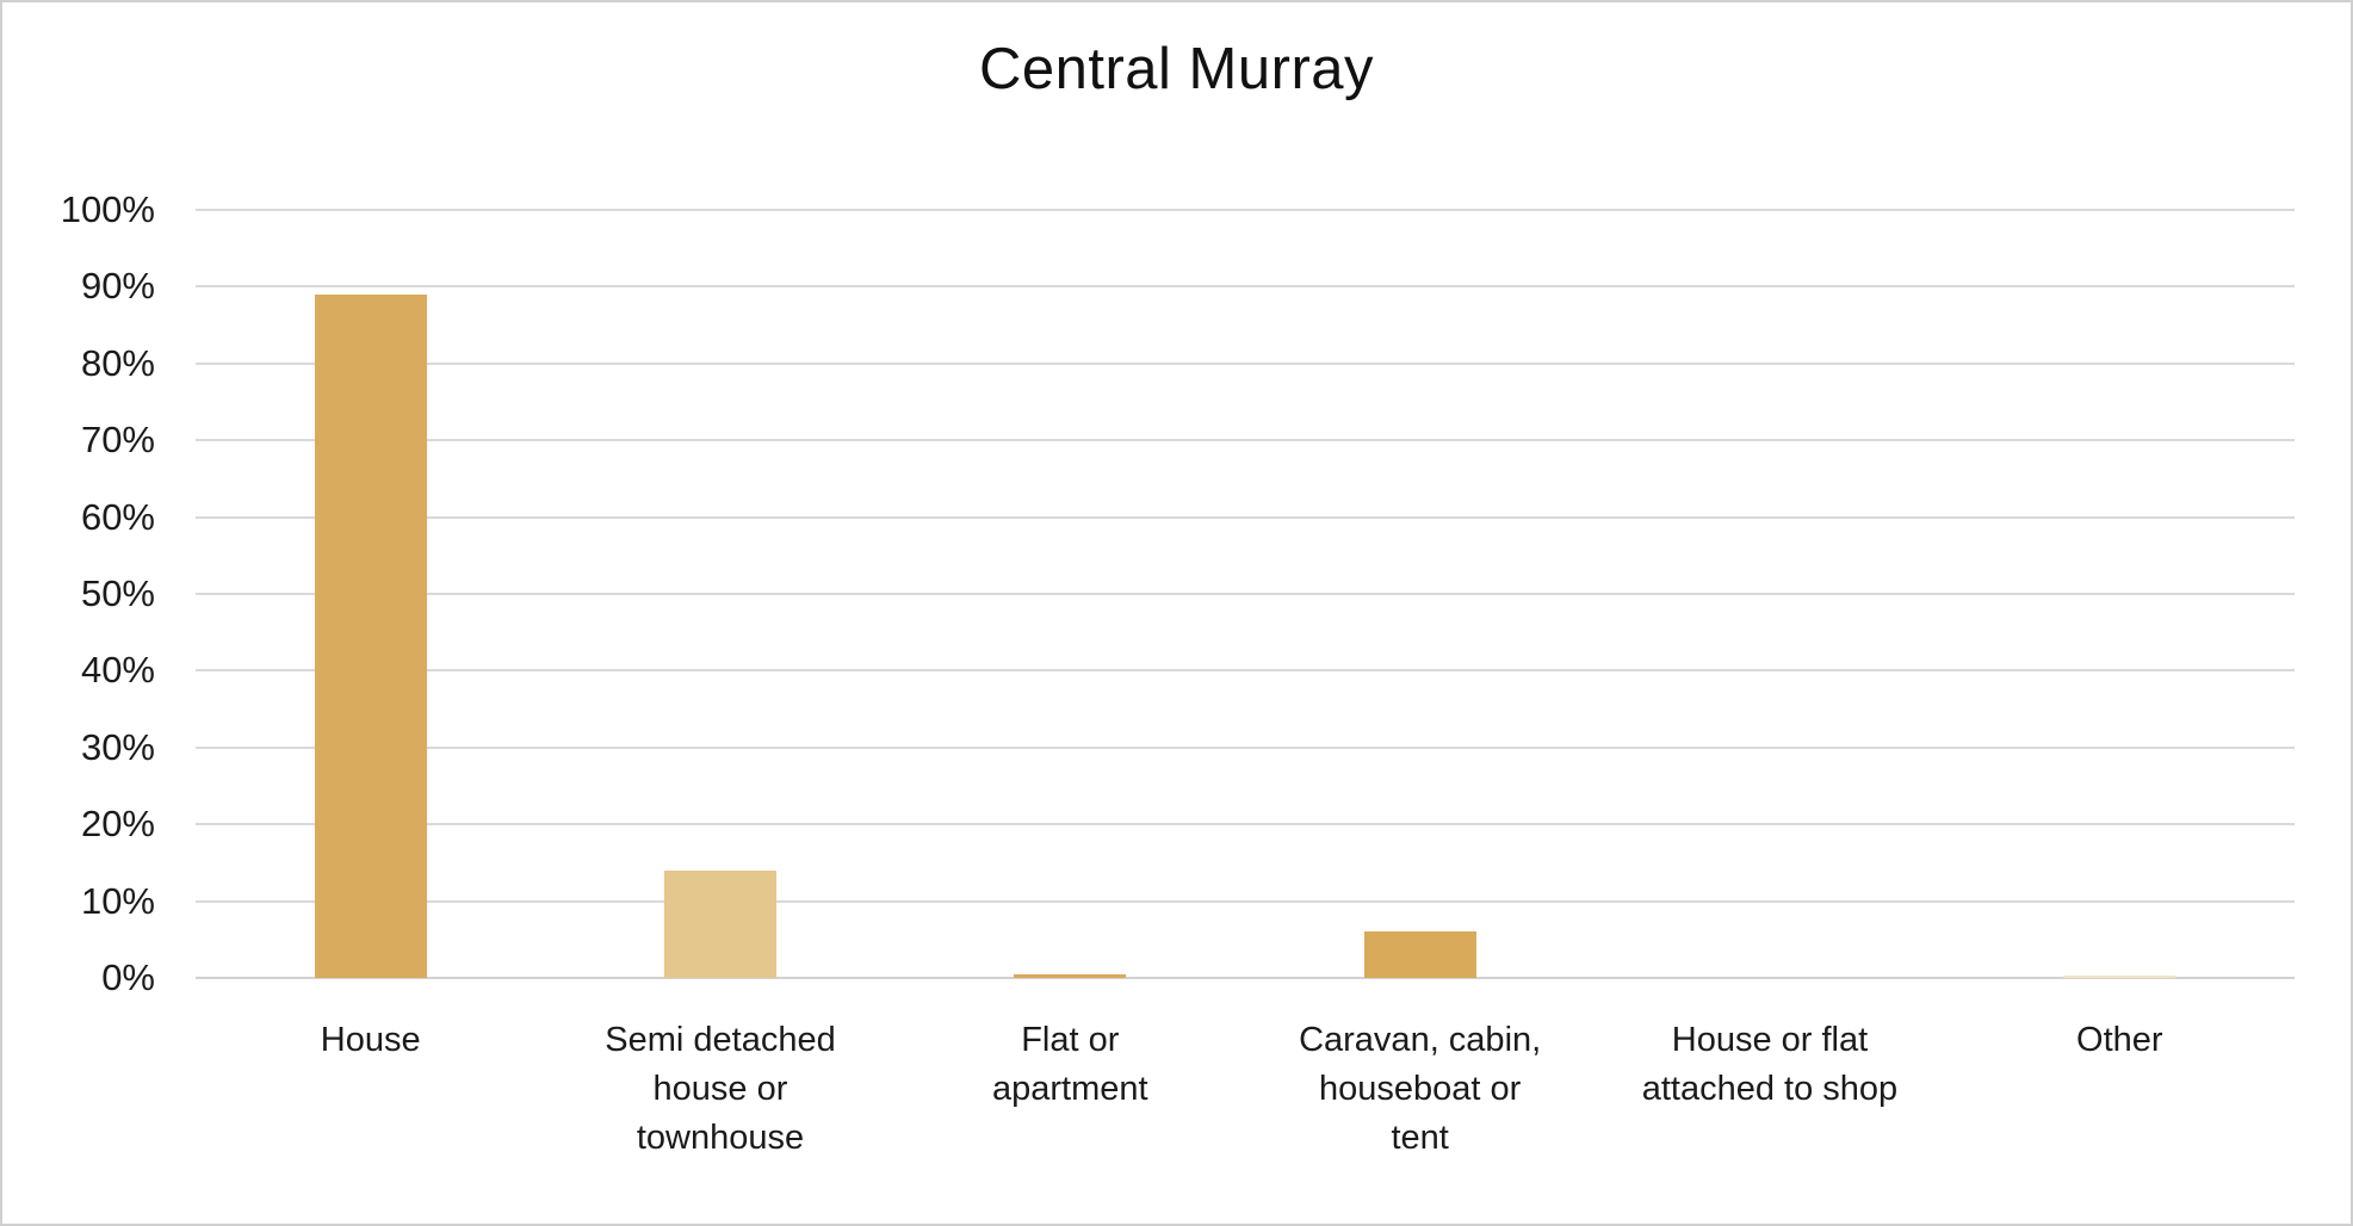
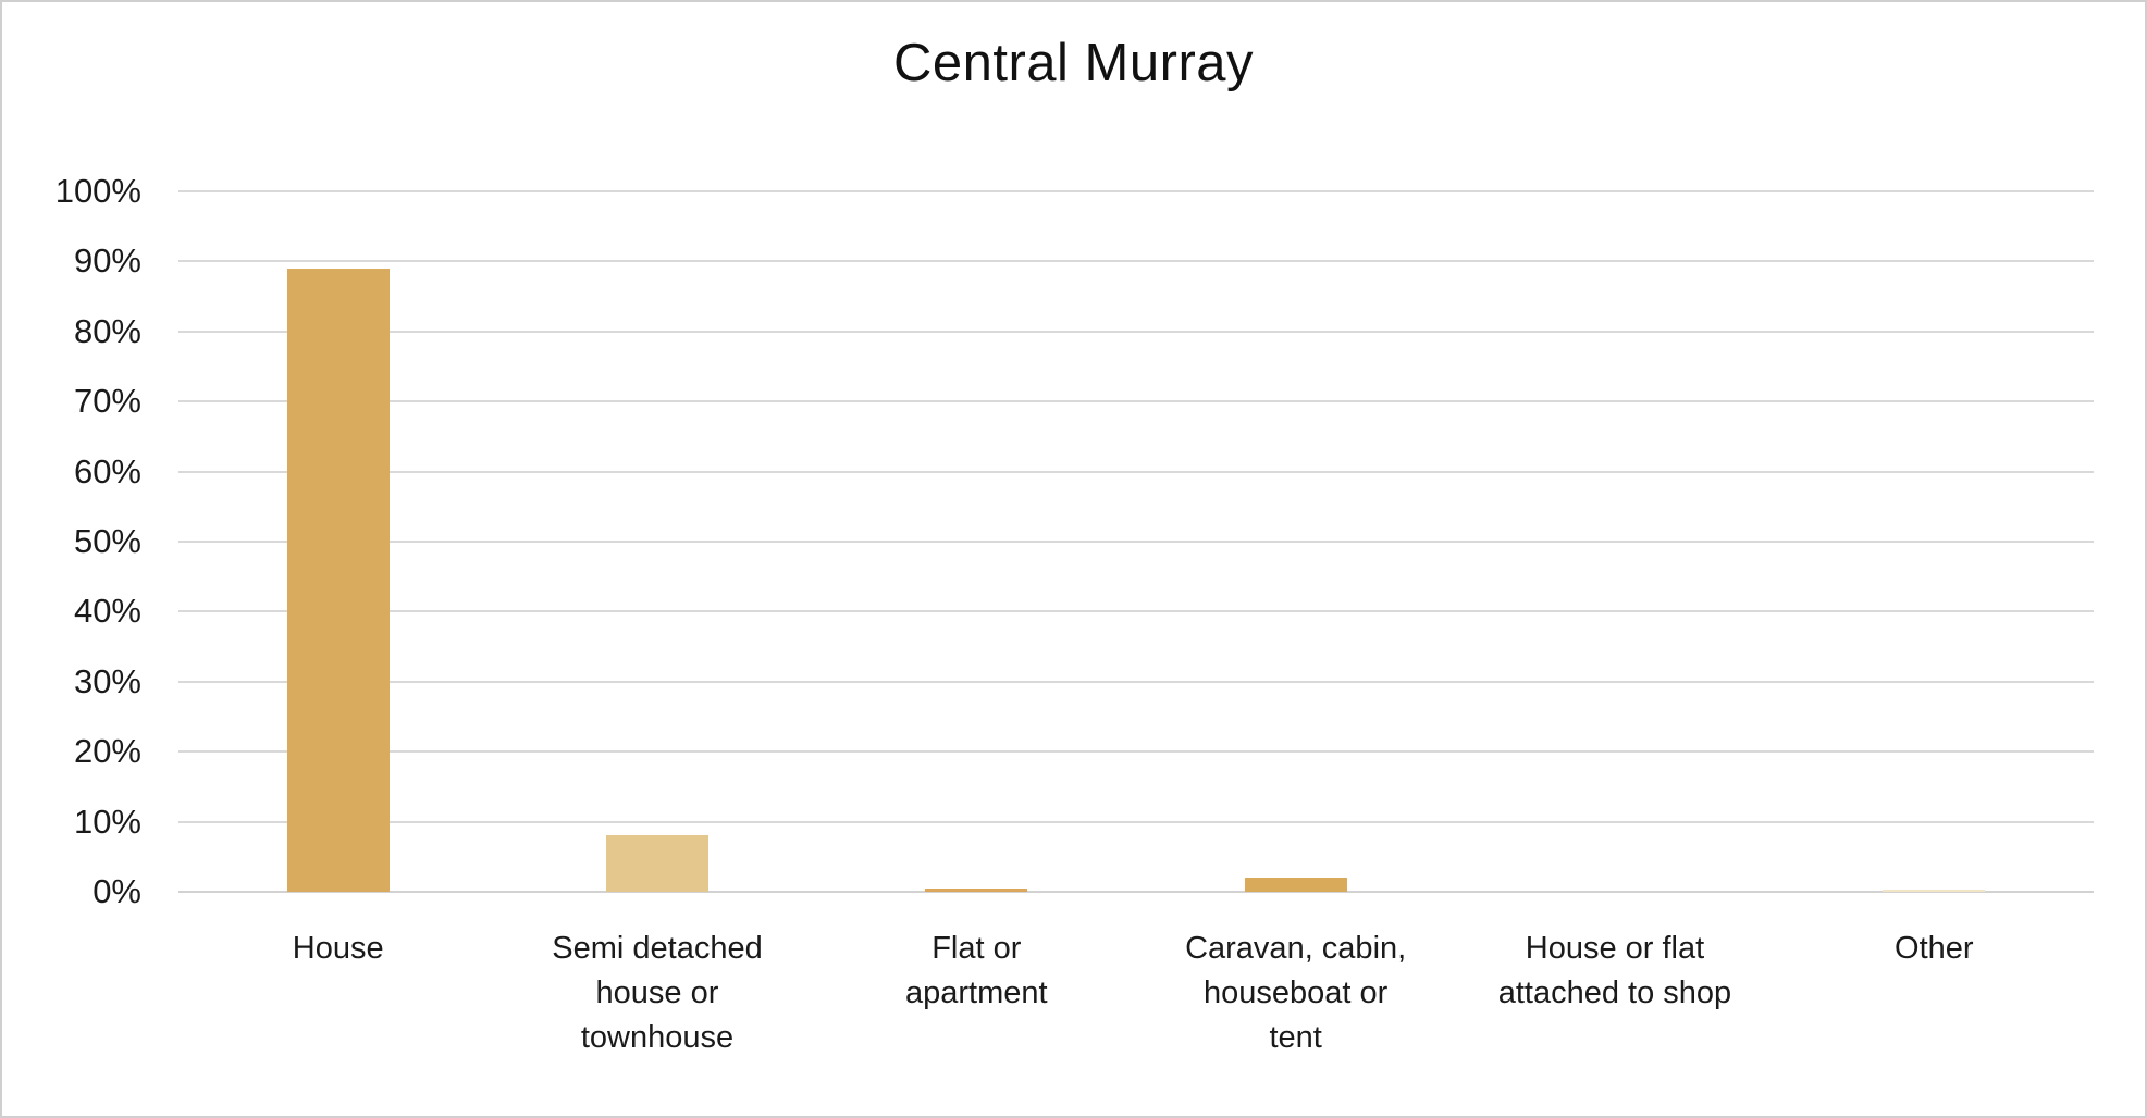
Semi detached house or townhouse: 14% -> 8%
Caravan, cabin, houseboat or tent: 6% -> 2%
